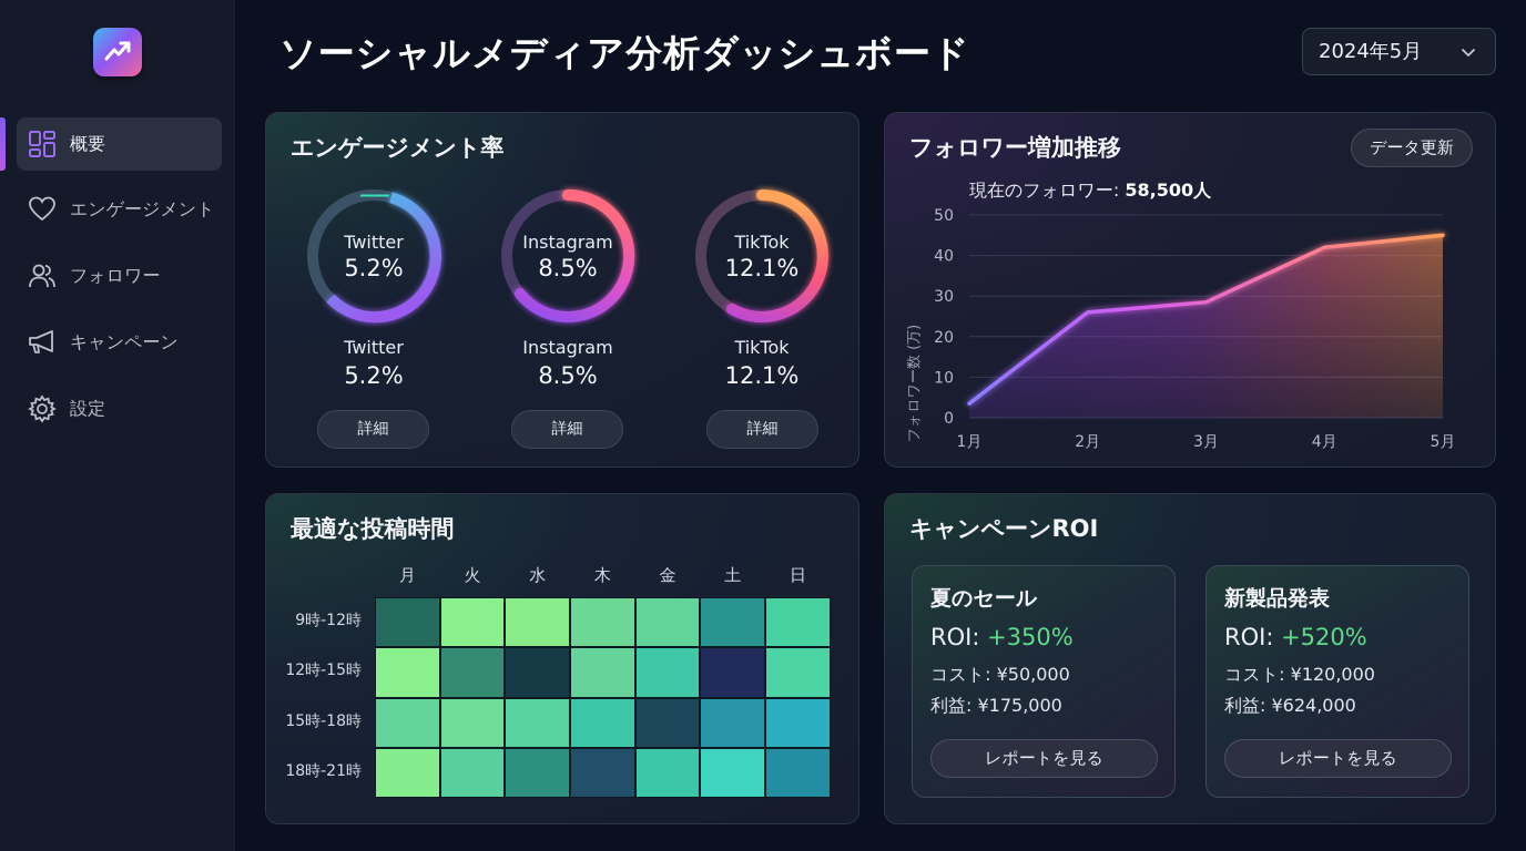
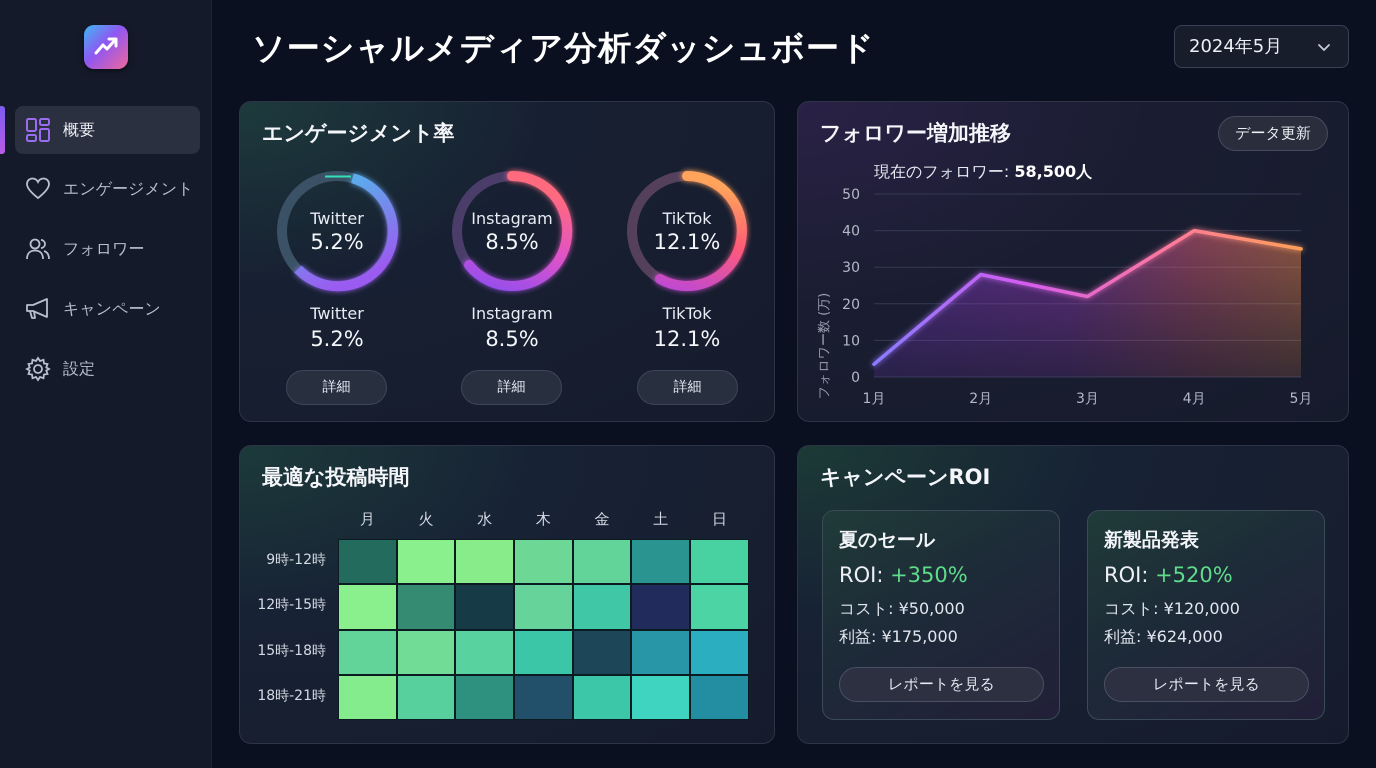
2月: 26 -> 28
3月: 28 -> 22
4月: 42 -> 40
5月: 45 -> 35
